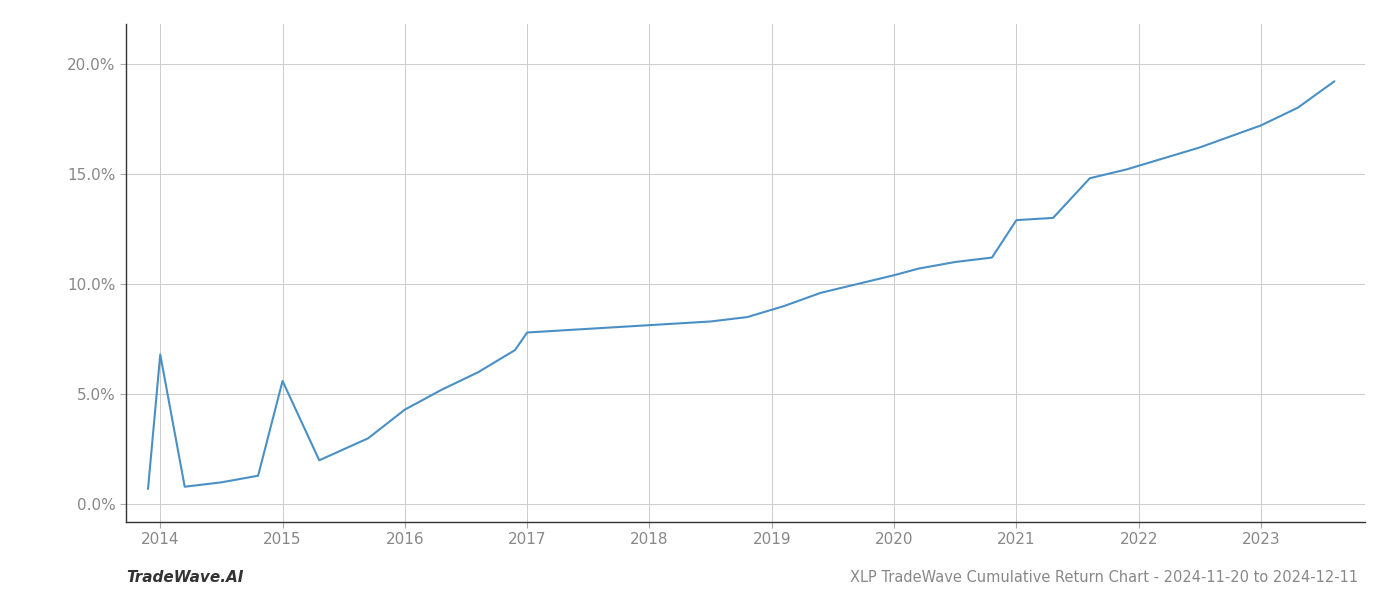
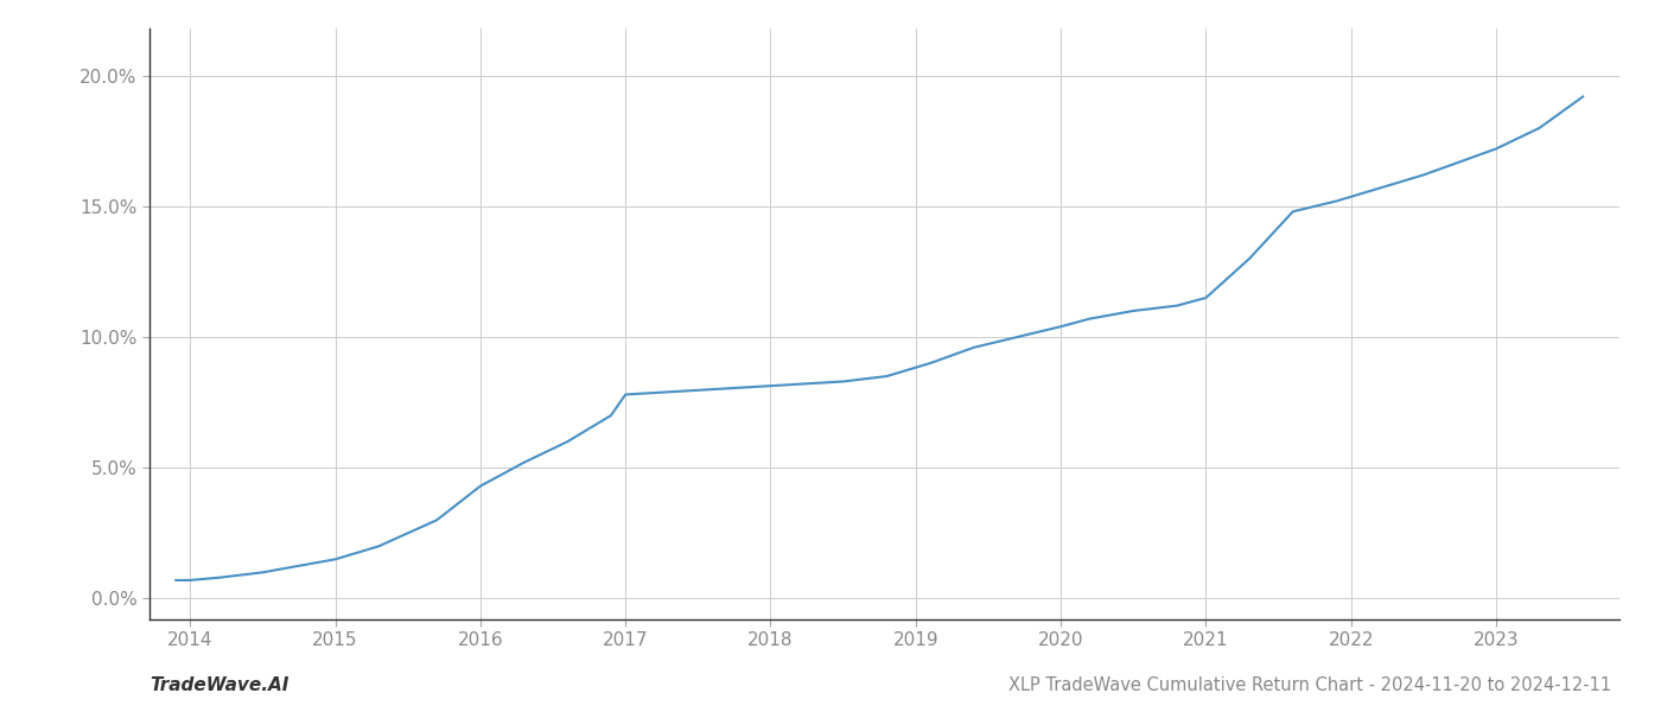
2014: 6.8% -> 0.7%
2015: 5.6% -> 1.5%
2021: 12.9% -> 11.5%
